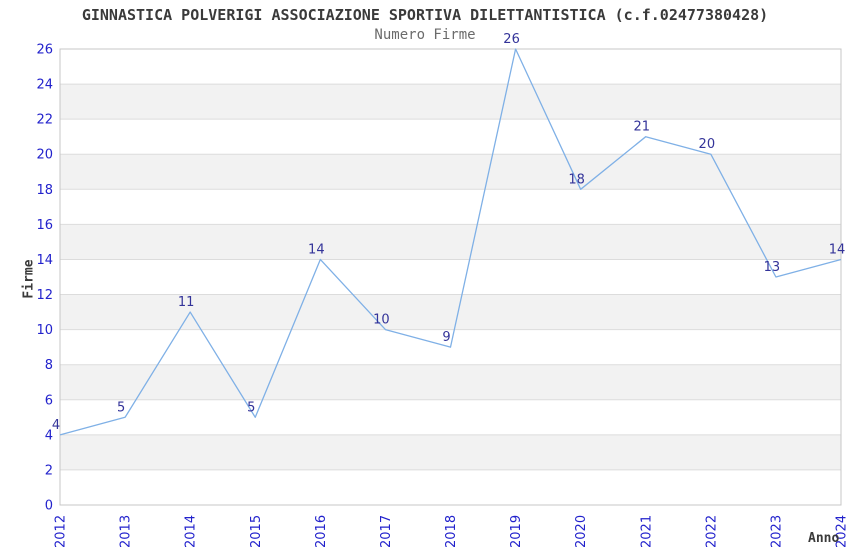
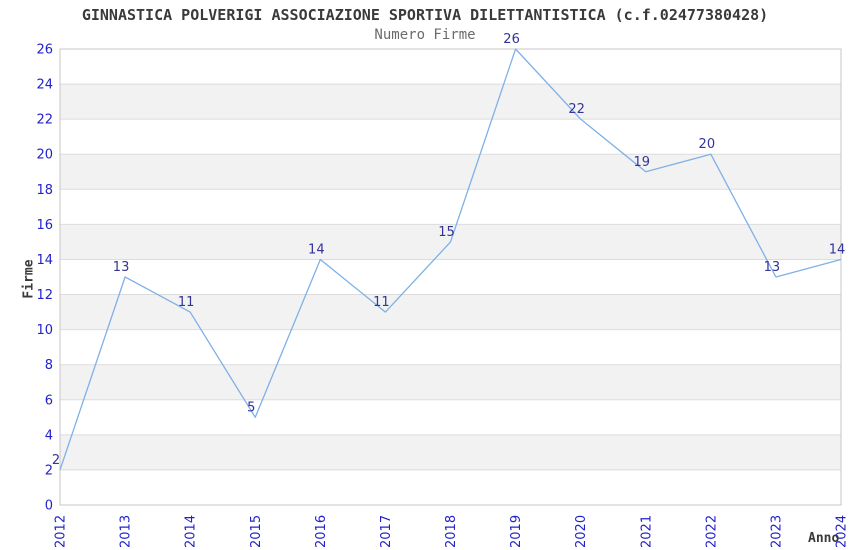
2012: 4 -> 2
2013: 5 -> 13
2017: 10 -> 11
2018: 9 -> 15
2020: 18 -> 22
2021: 21 -> 19
